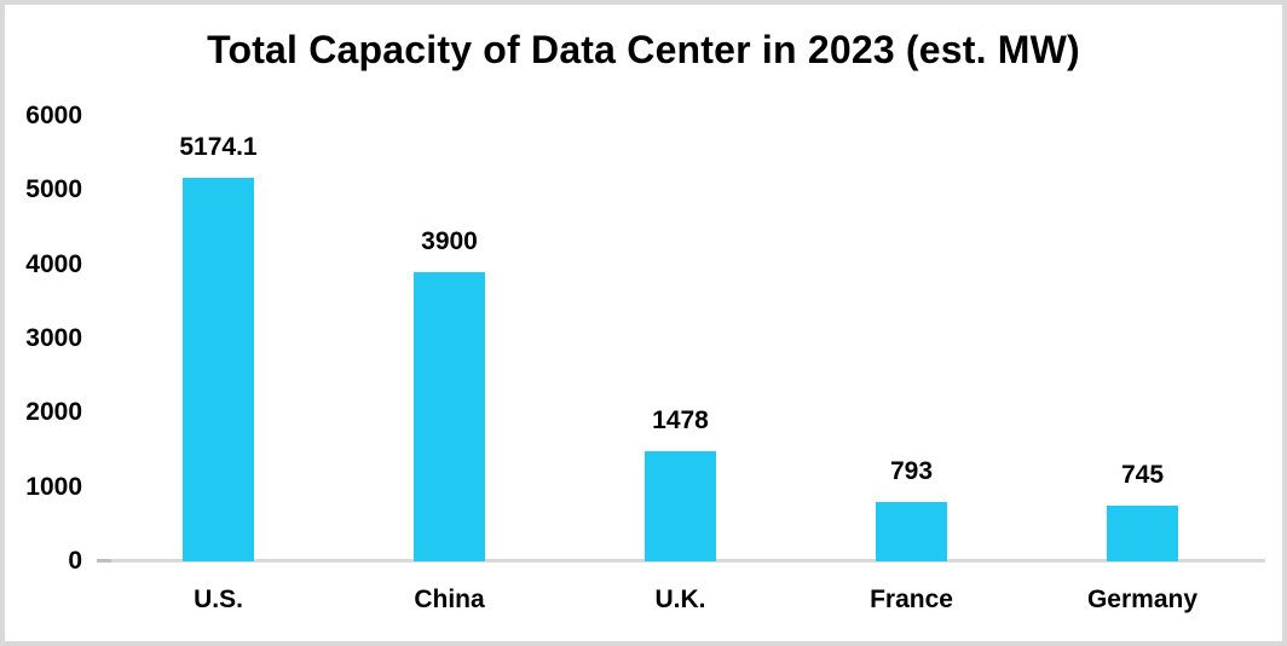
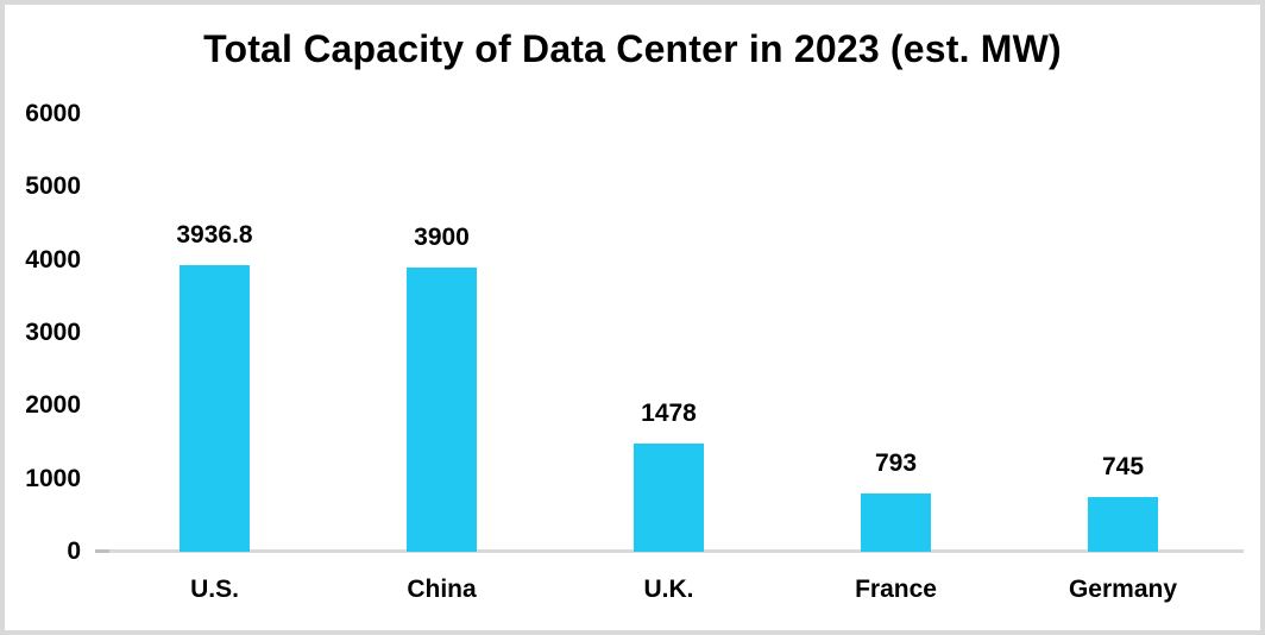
U.S.: 5174.1 -> 3936.8
